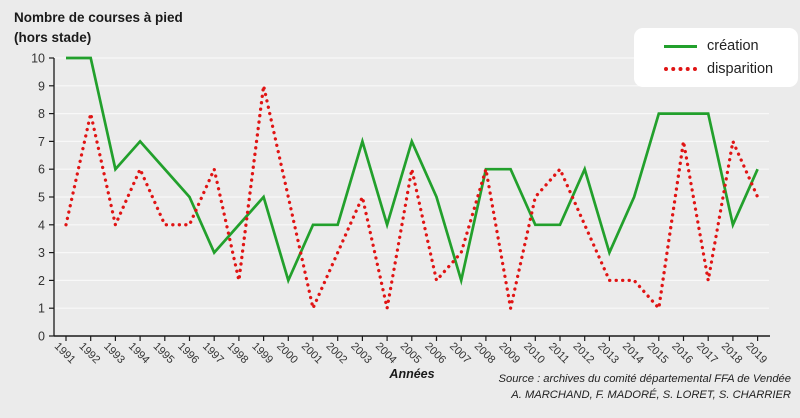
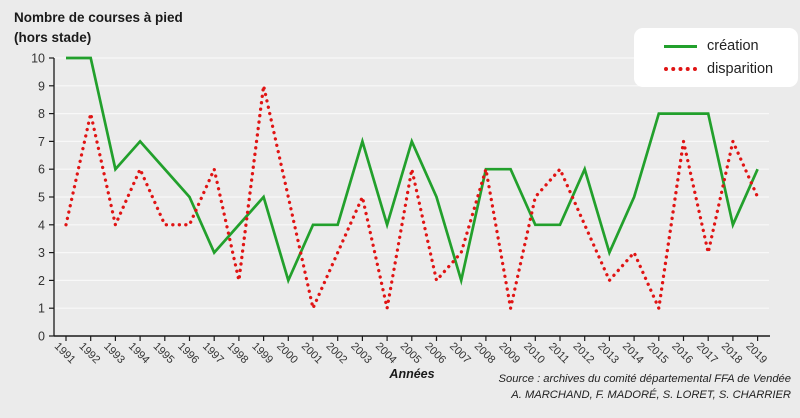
disparition/2014: 2 -> 3
disparition/2017: 2 -> 3
